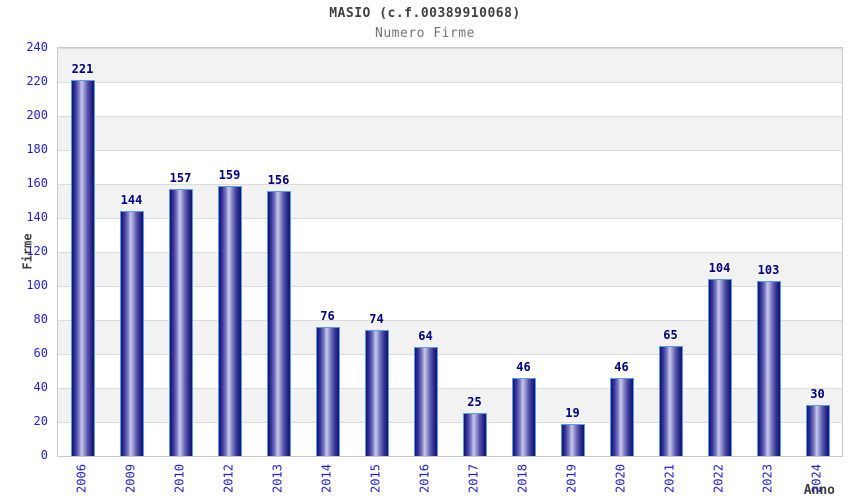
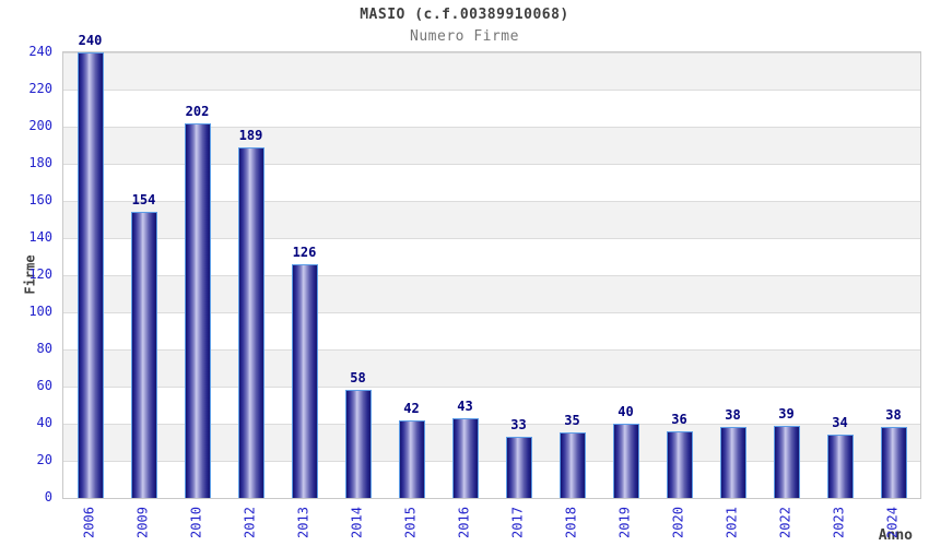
2006: 221 -> 240
2009: 144 -> 154
2010: 157 -> 202
2012: 159 -> 189
2013: 156 -> 126
2014: 76 -> 58
2015: 74 -> 42
2016: 64 -> 43
2017: 25 -> 33
2018: 46 -> 35
2019: 19 -> 40
2020: 46 -> 36
2021: 65 -> 38
2022: 104 -> 39
2023: 103 -> 34
2024: 30 -> 38
